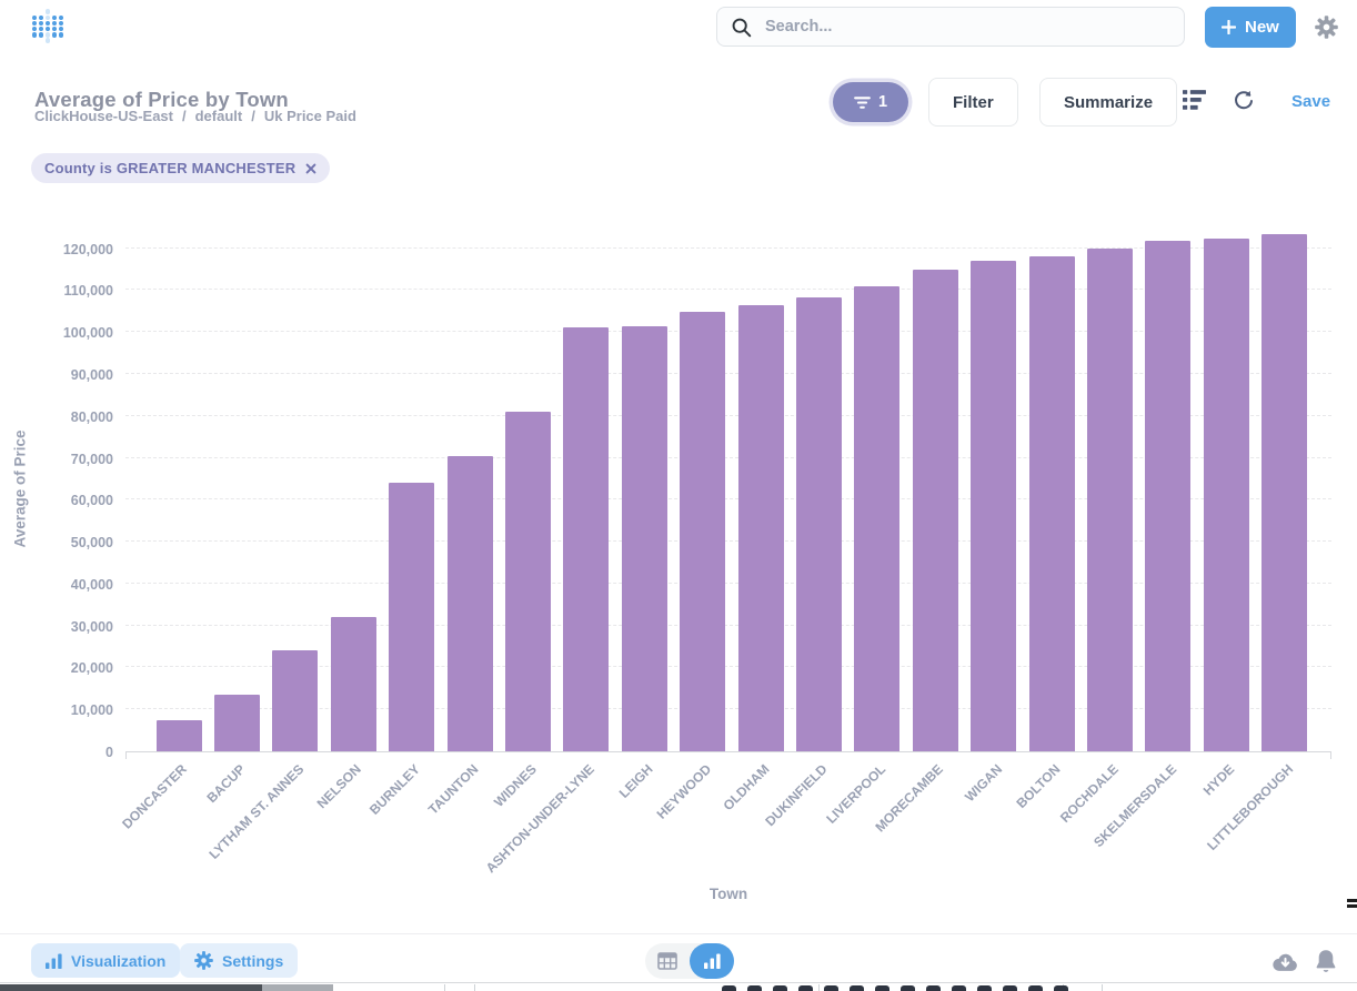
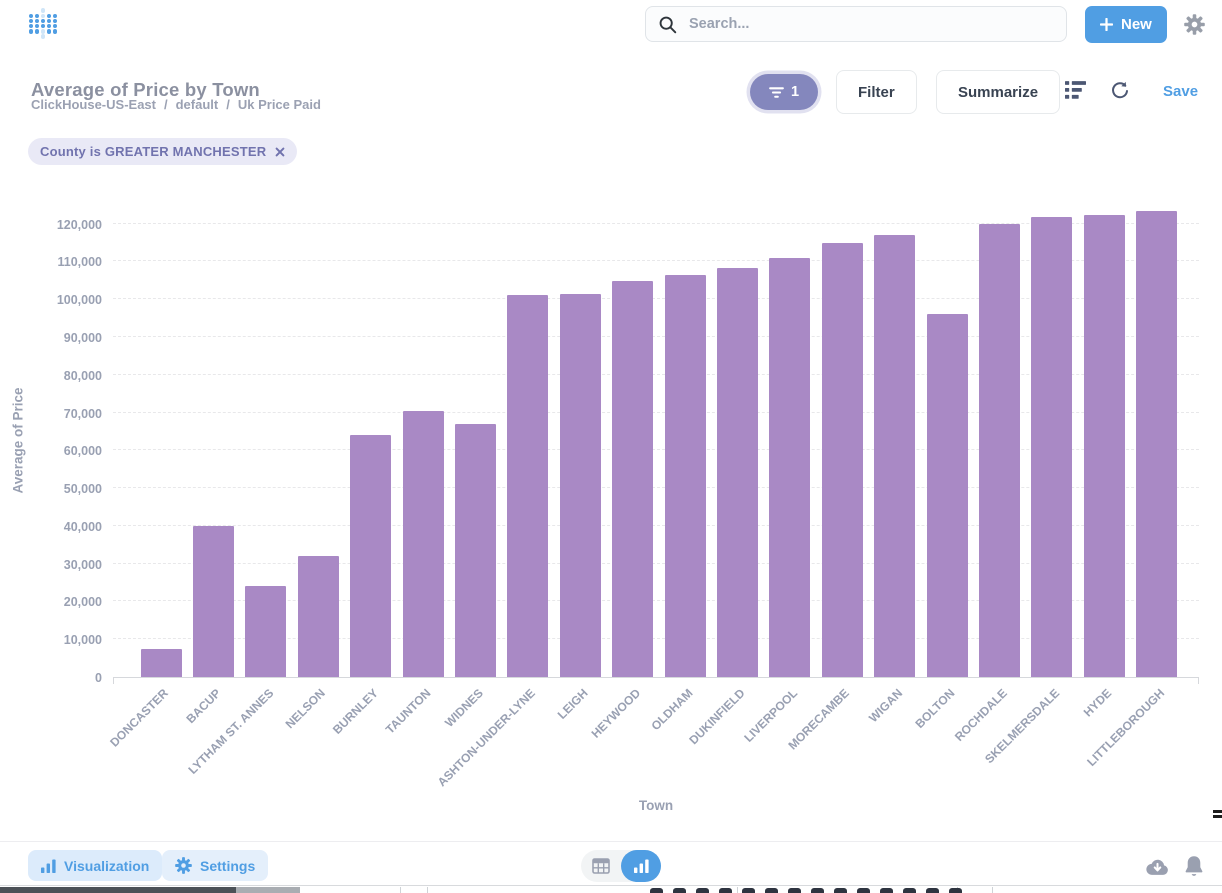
BACUP: 14000 -> 40000
WIDNES: 81000 -> 67000
BOLTON: 118000 -> 96000
